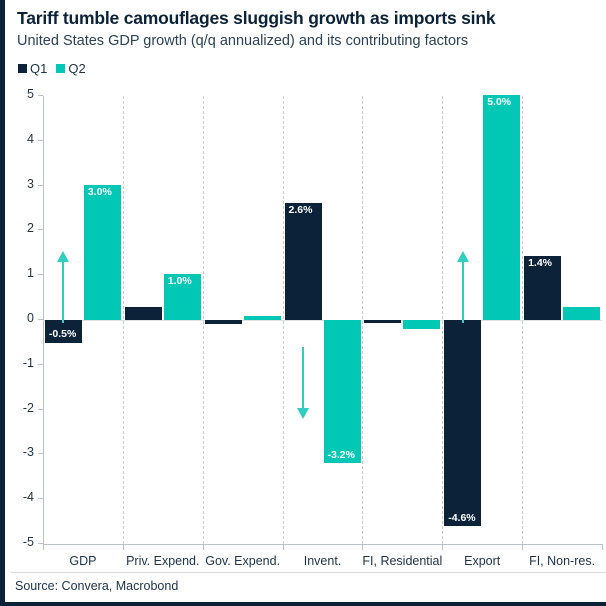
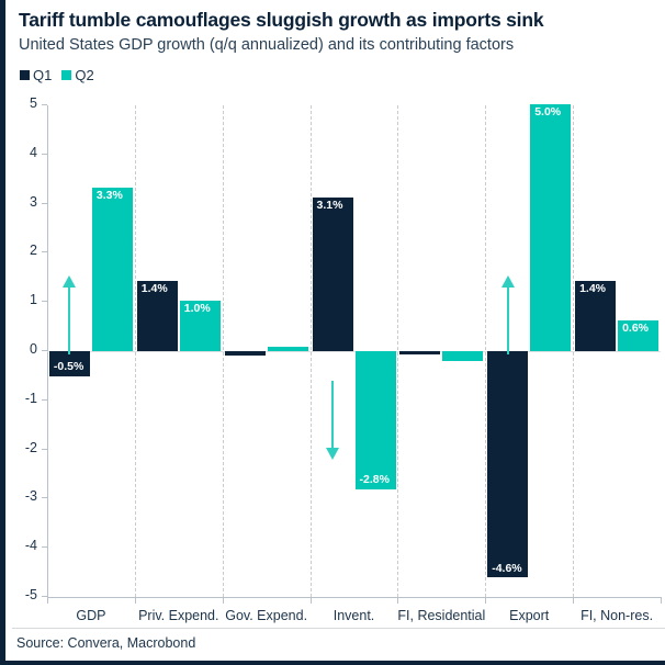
Q2/GDP: 3.0% -> 3.3%
Q1/Priv. Expend.: 0.3% -> 1.4%
Q1/Invent.: 2.6% -> 3.1%
Q2/Invent.: -3.2% -> -2.8%
Q2/FI, Non-res.: 0.3% -> 0.6%
